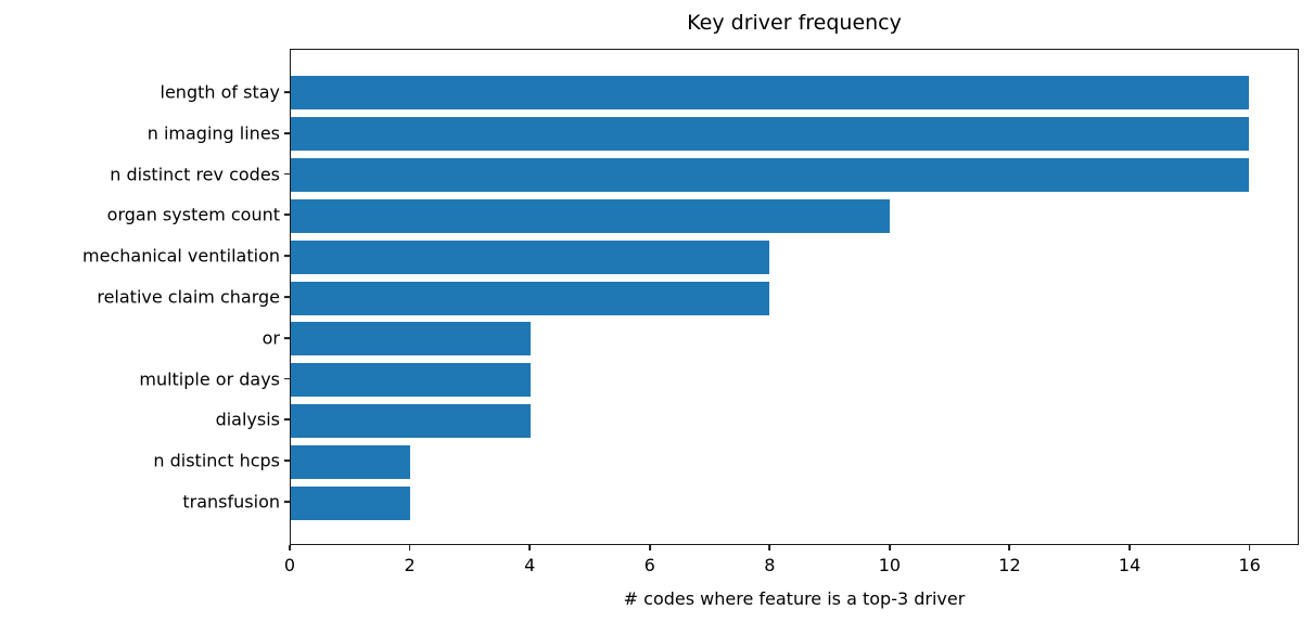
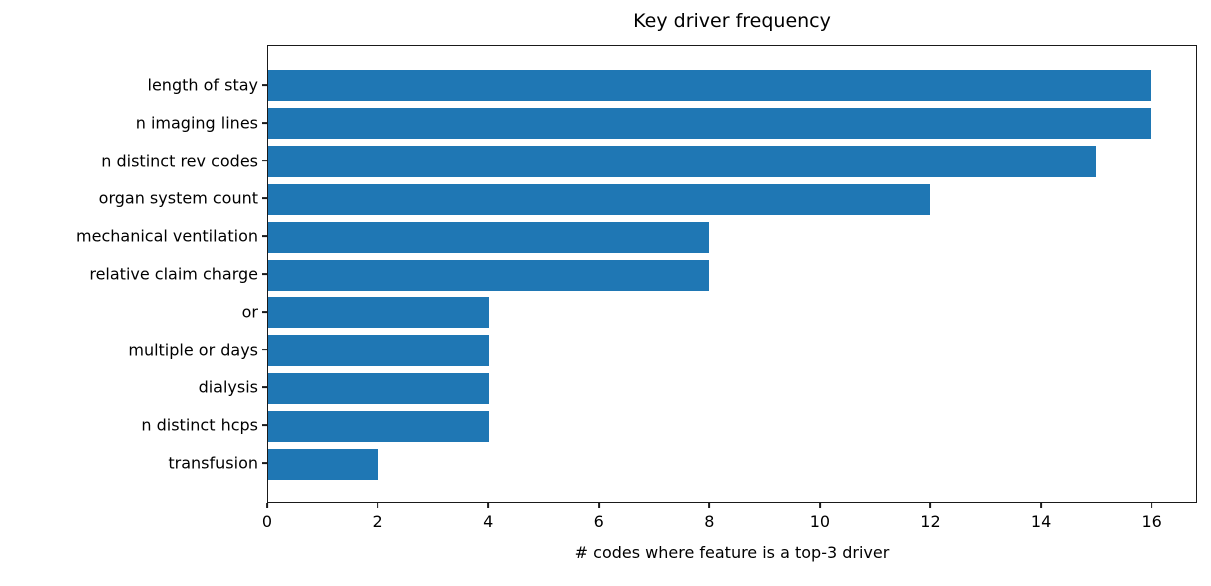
n distinct rev codes: 16 -> 15
organ system count: 10 -> 12
n distinct hcps: 2 -> 4
